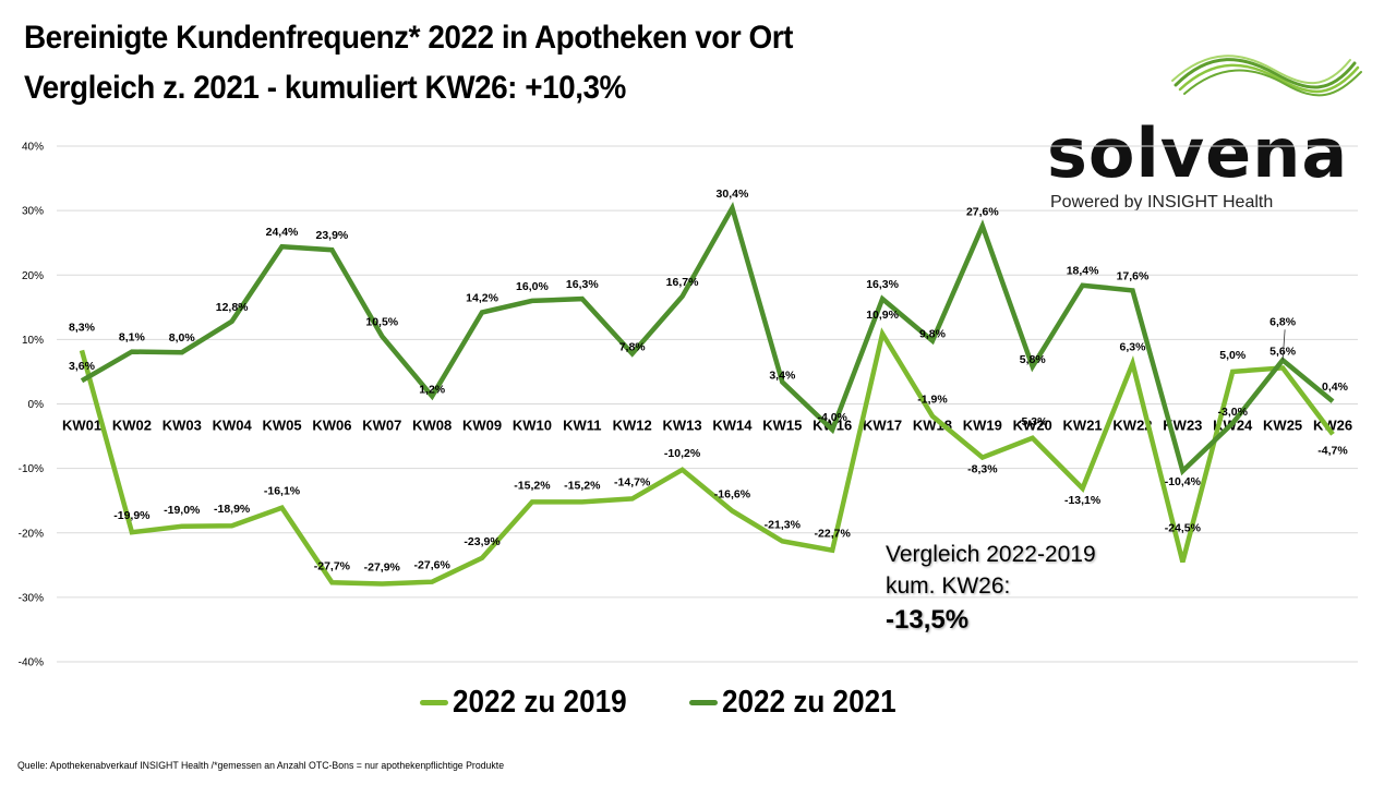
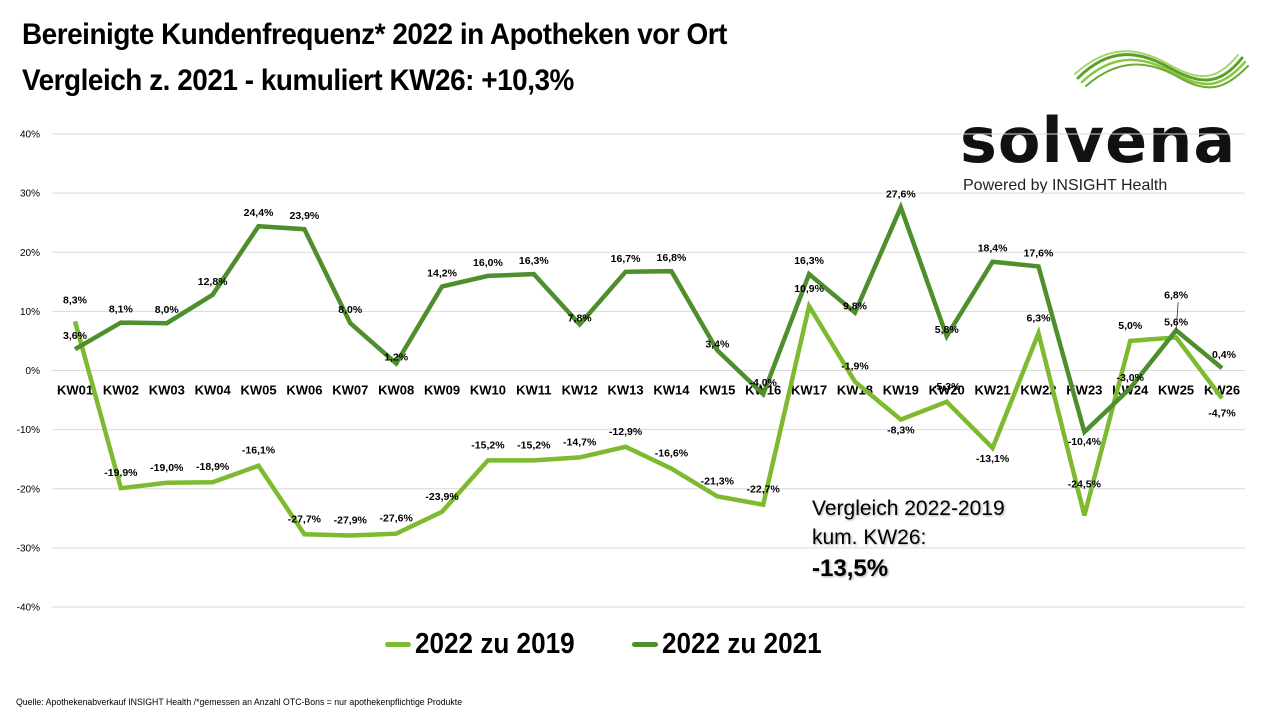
2022 zu 2021/KW07: 10,5% -> 8,0%
2022 zu 2019/KW13: -10,2% -> -12,9%
2022 zu 2021/KW14: 30,4% -> 16,8%
